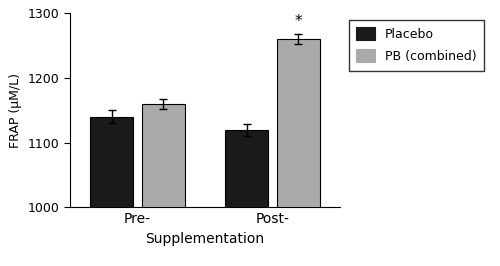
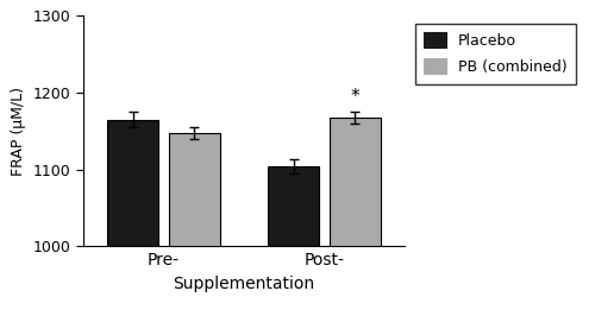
Placebo/Pre-: 1140 -> 1165
PB (combined)/Pre-: 1160 -> 1148
Placebo/Post-: 1120 -> 1104
PB (combined)/Post-: 1260 -> 1168
